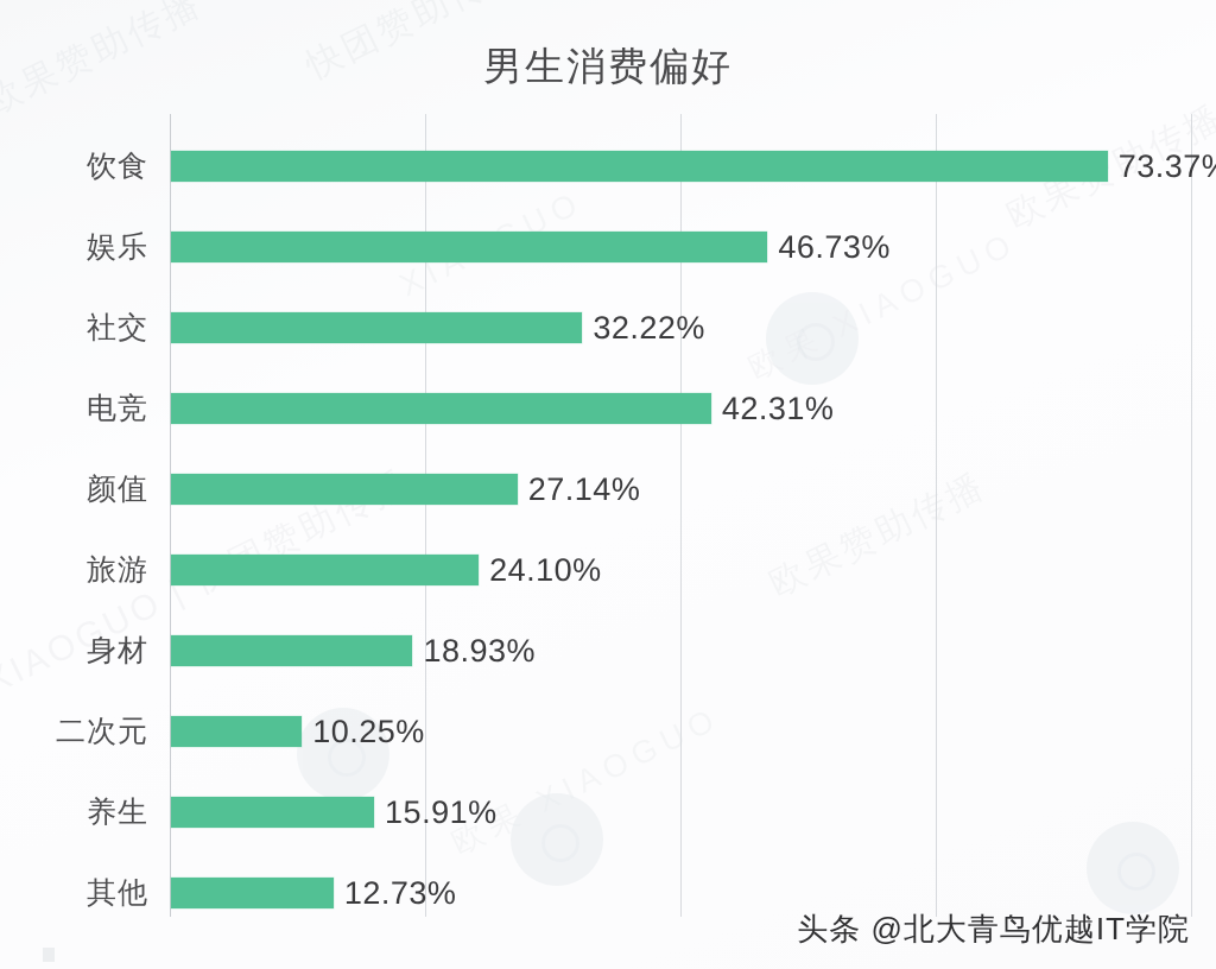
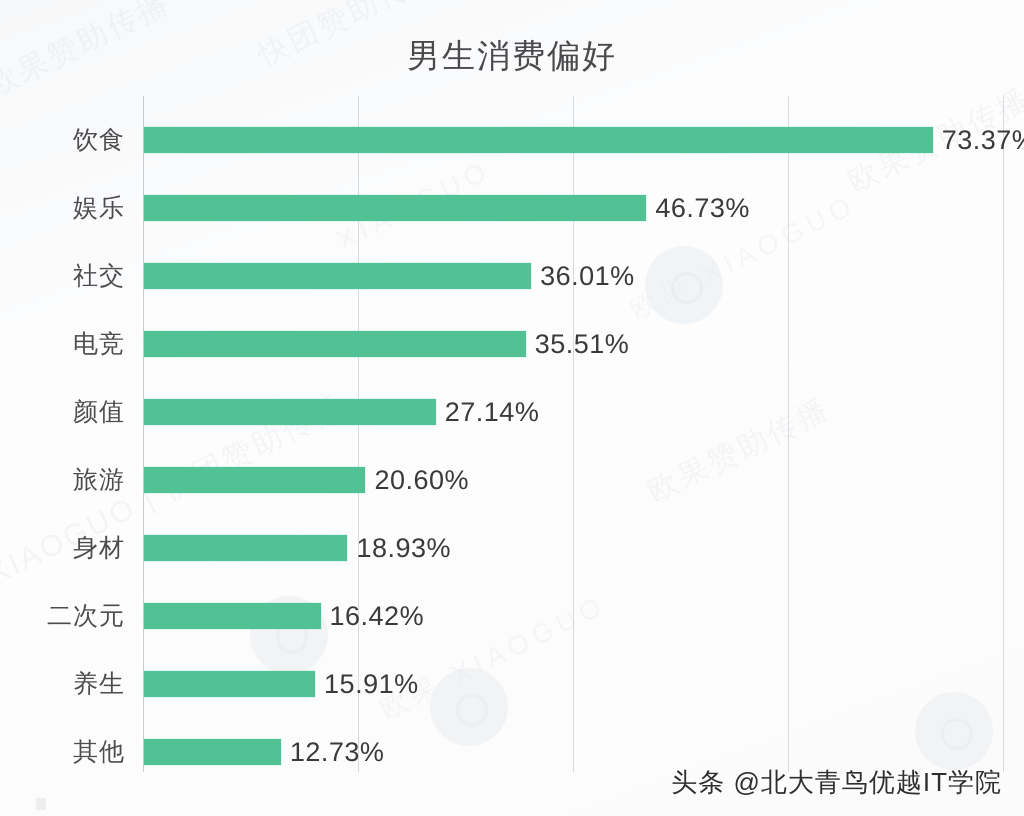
社交: 32.22% -> 36.01%
电竞: 42.31% -> 35.51%
旅游: 24.10% -> 20.60%
二次元: 10.25% -> 16.42%
